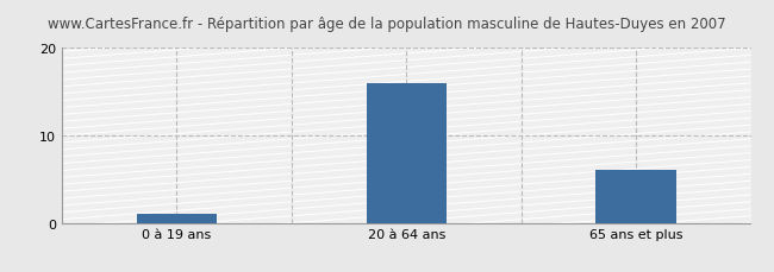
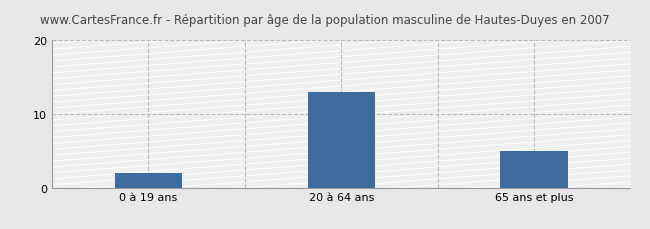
0 à 19 ans: 1 -> 2
20 à 64 ans: 16 -> 13
65 ans et plus: 6 -> 5
